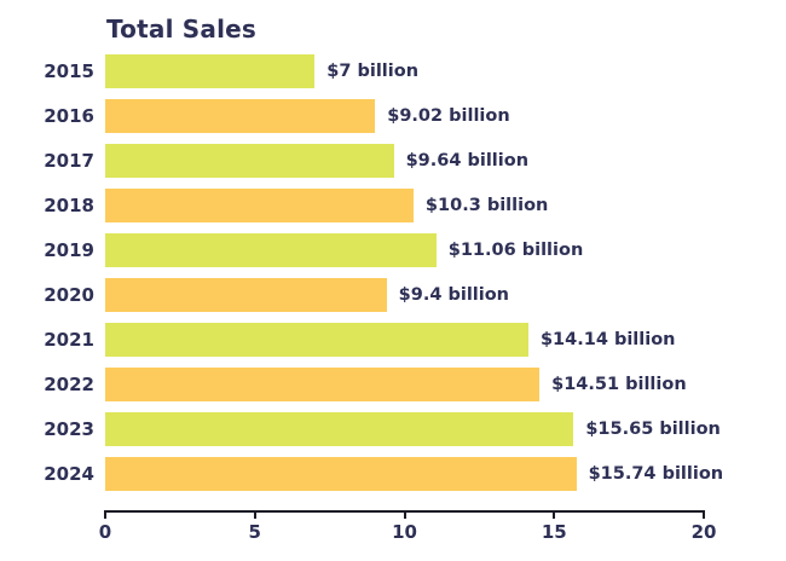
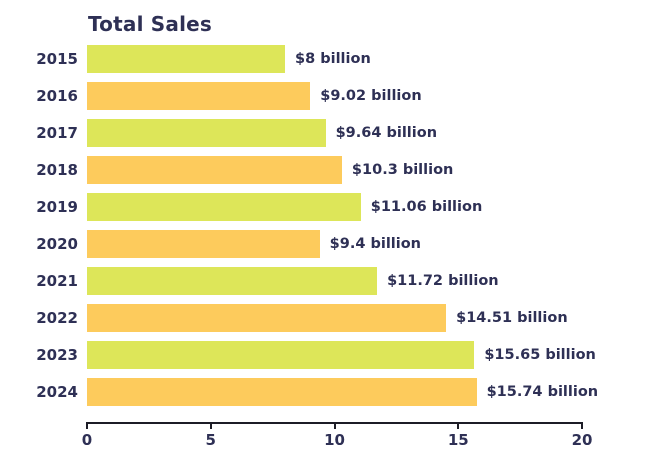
2015: $7 -> $8
2021: $14.14 -> $11.72
